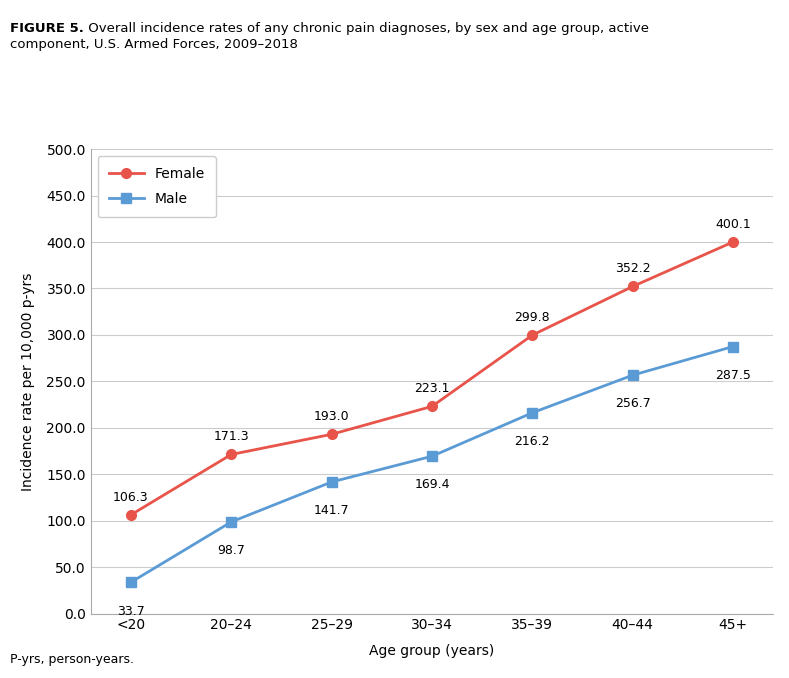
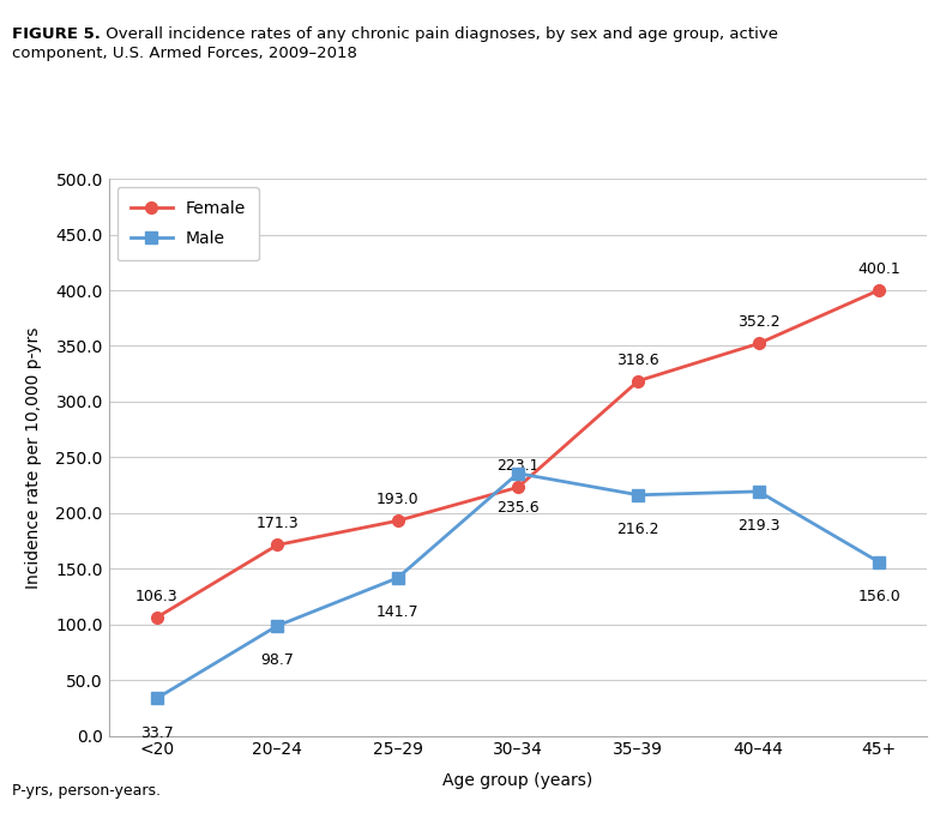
Male/30–34: 169.4 -> 235.6
Female/35–39: 299.8 -> 318.6
Male/40–44: 256.7 -> 219.3
Male/45+: 287.5 -> 156.0
